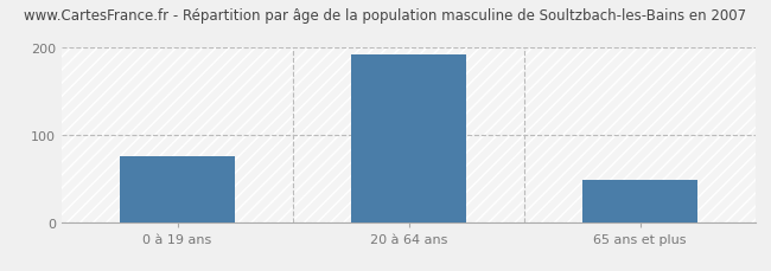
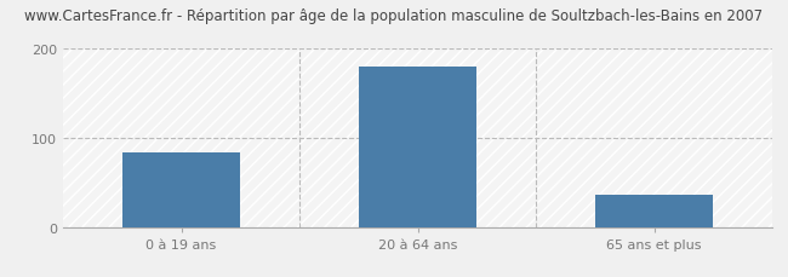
0 à 19 ans: 75 -> 84
20 à 64 ans: 192 -> 180
65 ans et plus: 48 -> 36
